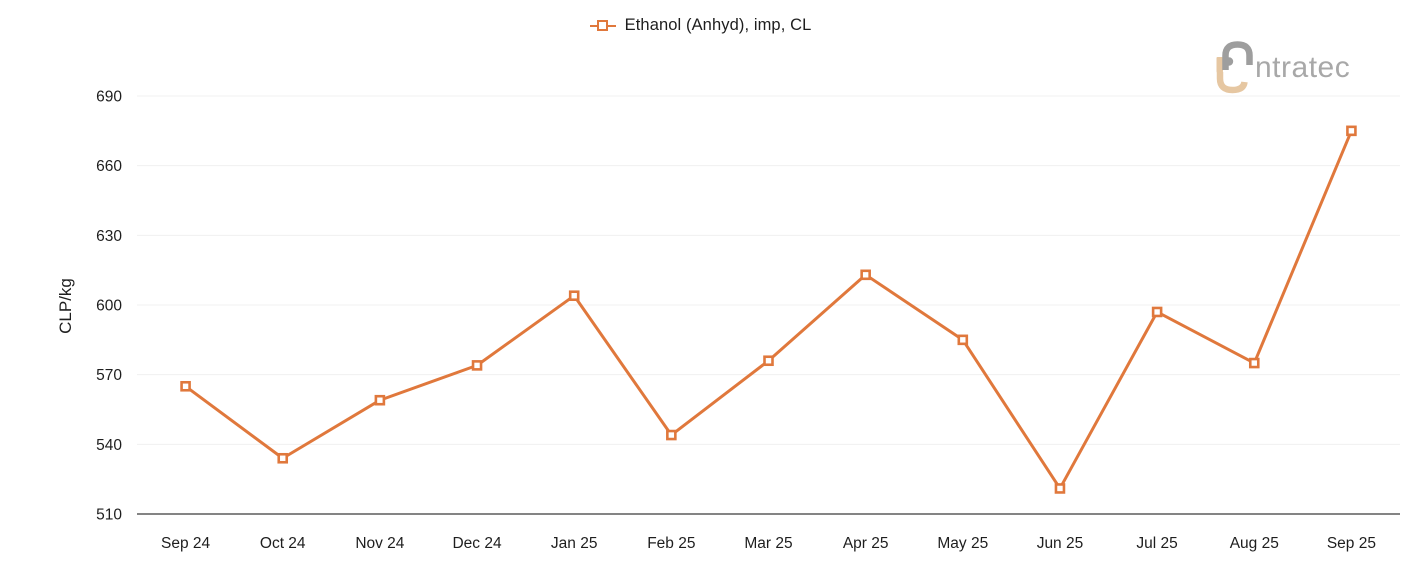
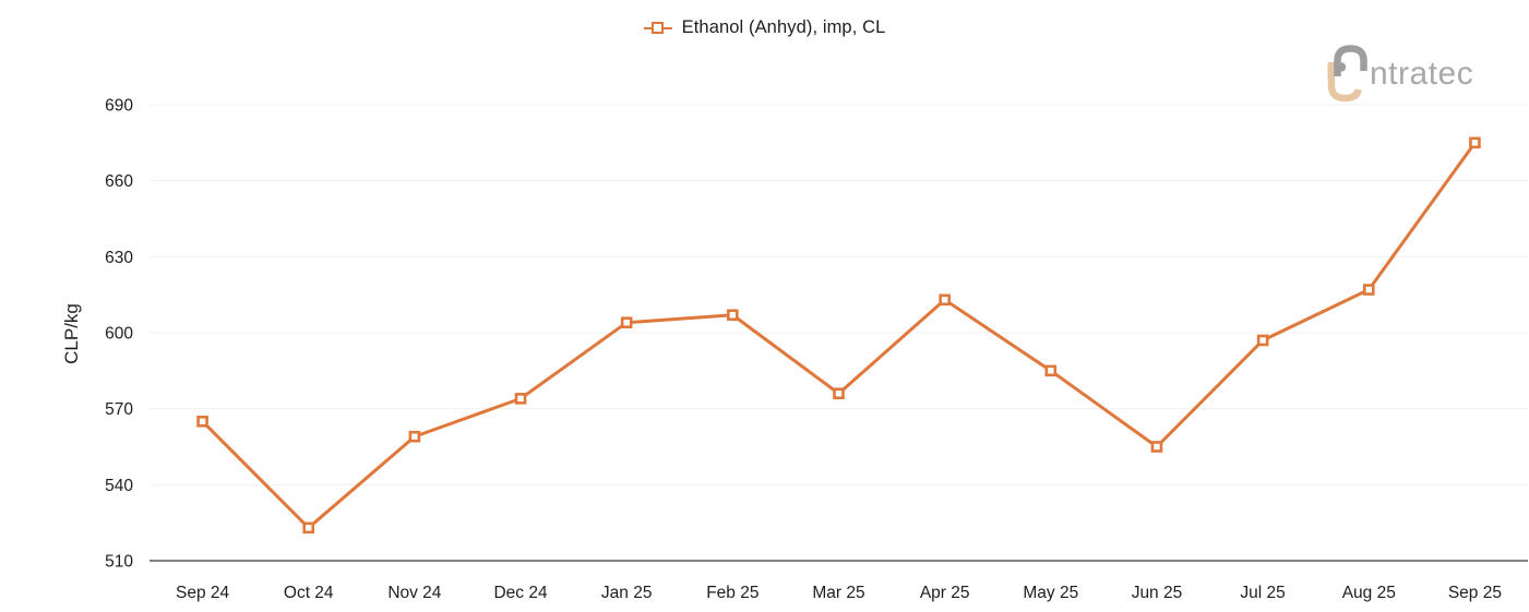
Oct 24: 534 -> 523
Feb 25: 544 -> 607
Jun 25: 521 -> 555
Aug 25: 575 -> 617
